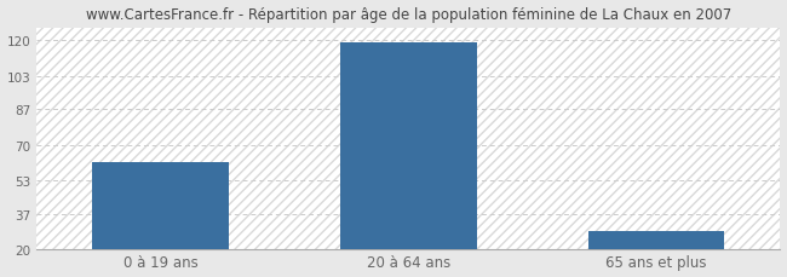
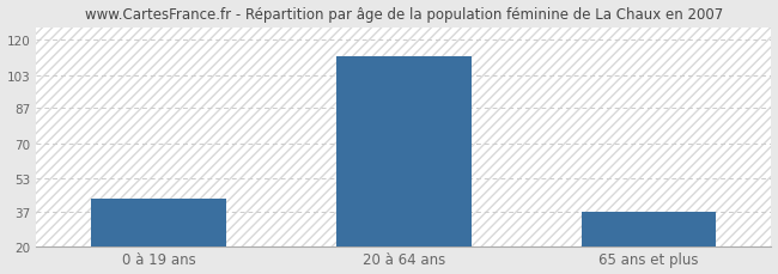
0 à 19 ans: 62 -> 43
20 à 64 ans: 119 -> 112
65 ans et plus: 29 -> 37
